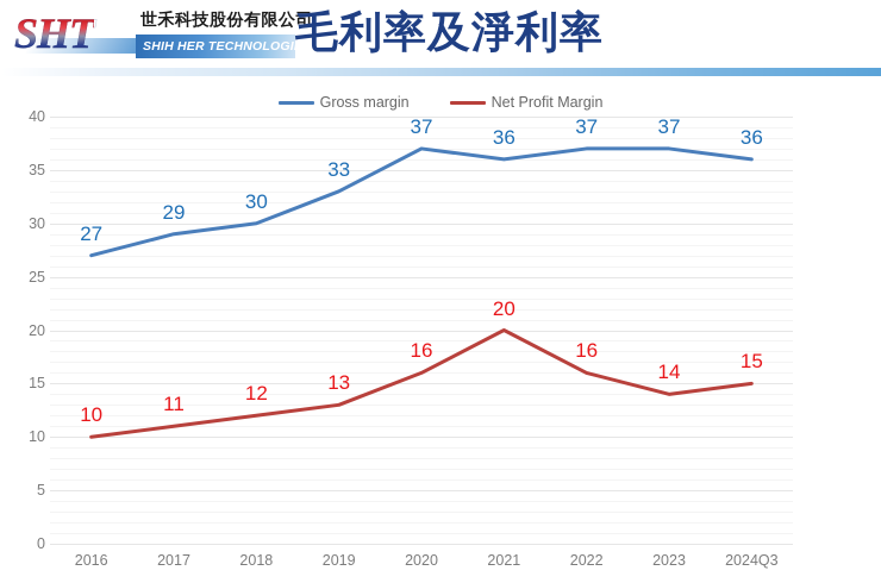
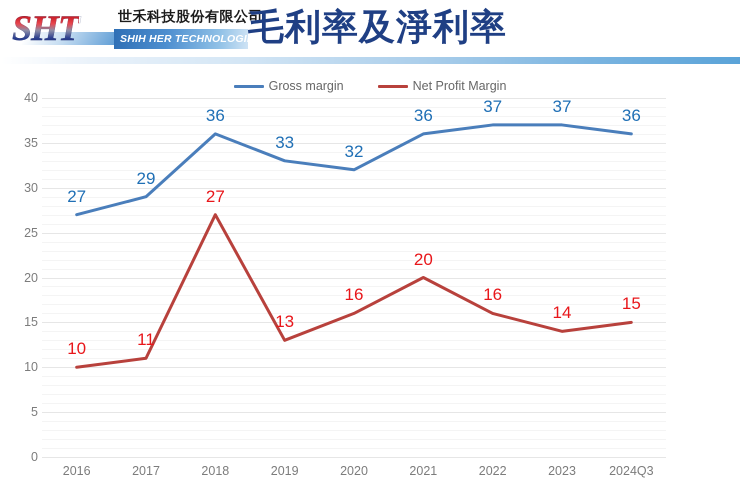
Gross margin/2018: 30 -> 36
Net Profit Margin/2018: 12 -> 27
Gross margin/2020: 37 -> 32
